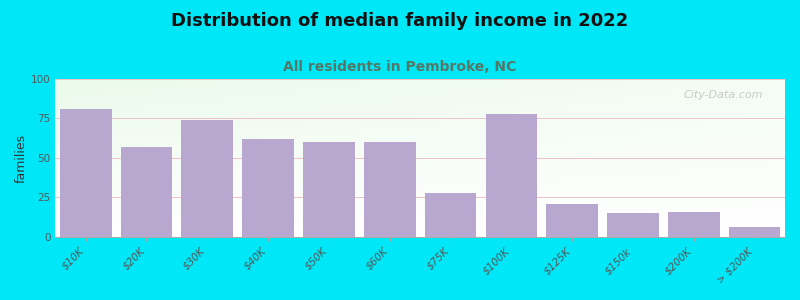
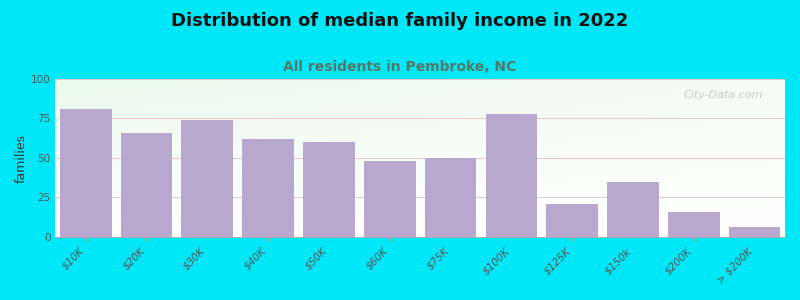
$20K: 57 -> 66
$60K: 60 -> 48
$75K: 28 -> 50
$150k: 15 -> 35
